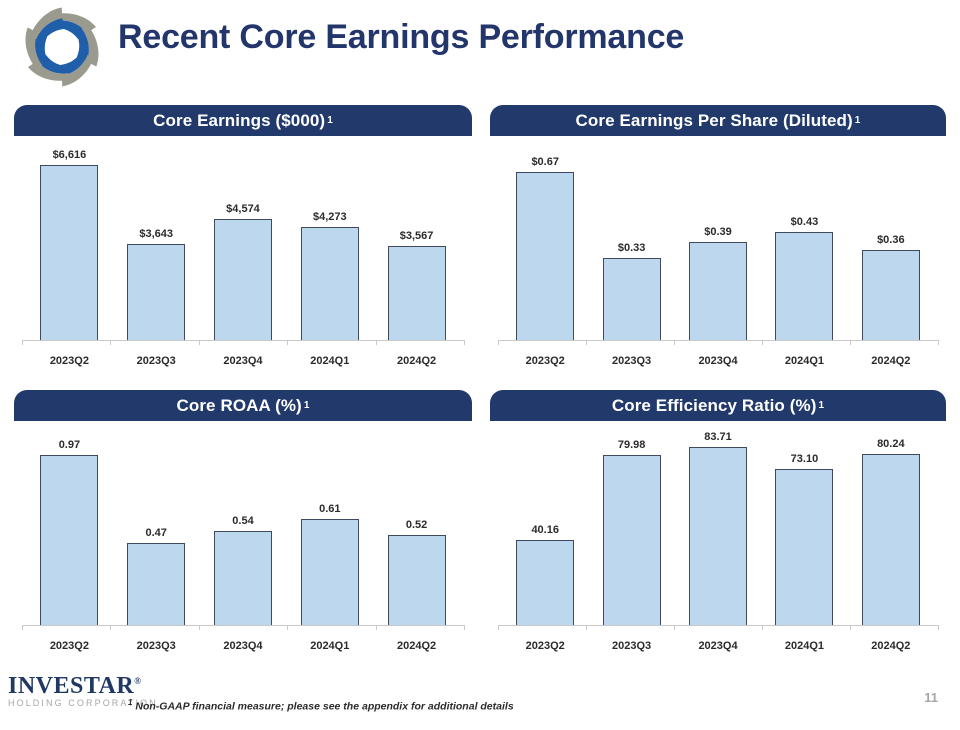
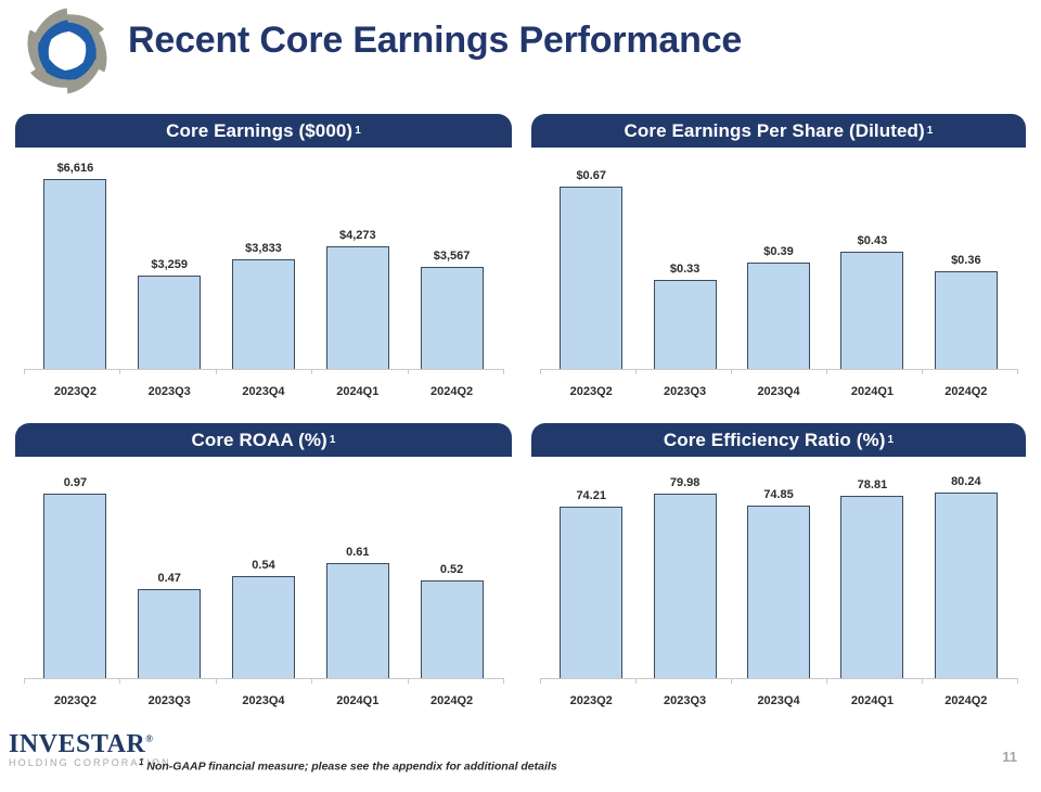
Core Earnings ($000)/2023Q3: $3,643 -> $3,259
Core Earnings ($000)/2023Q4: $4,574 -> $3,833
Core Efficiency Ratio (%)/2023Q2: 40.16 -> 74.21
Core Efficiency Ratio (%)/2023Q4: 83.71 -> 74.85
Core Efficiency Ratio (%)/2024Q1: 73.10 -> 78.81
